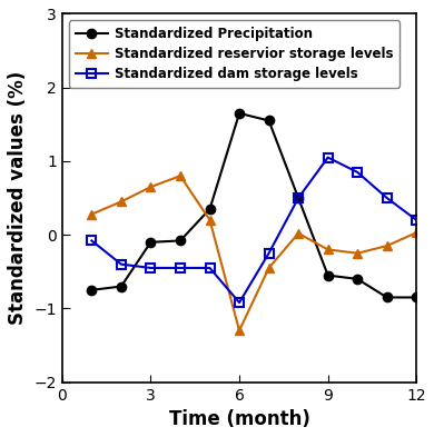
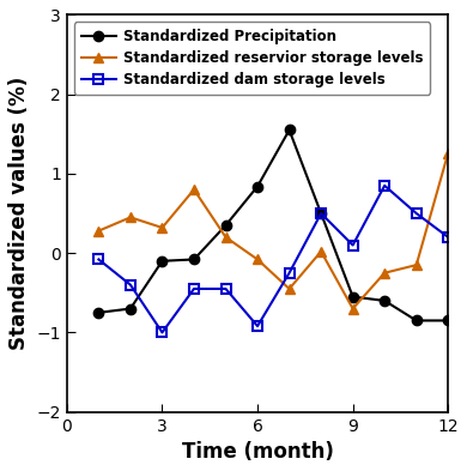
Standardized reservior storage levels/3: 0.65 -> 0.32
Standardized dam storage levels/3: -0.45 -> -1.00
Standardized Precipitation/6: 1.65 -> 0.84
Standardized reservior storage levels/6: -1.30 -> -0.08
Standardized reservior storage levels/9: -0.20 -> -0.70
Standardized dam storage levels/9: 1.05 -> 0.10
Standardized reservior storage levels/12: 0.03 -> 1.26
